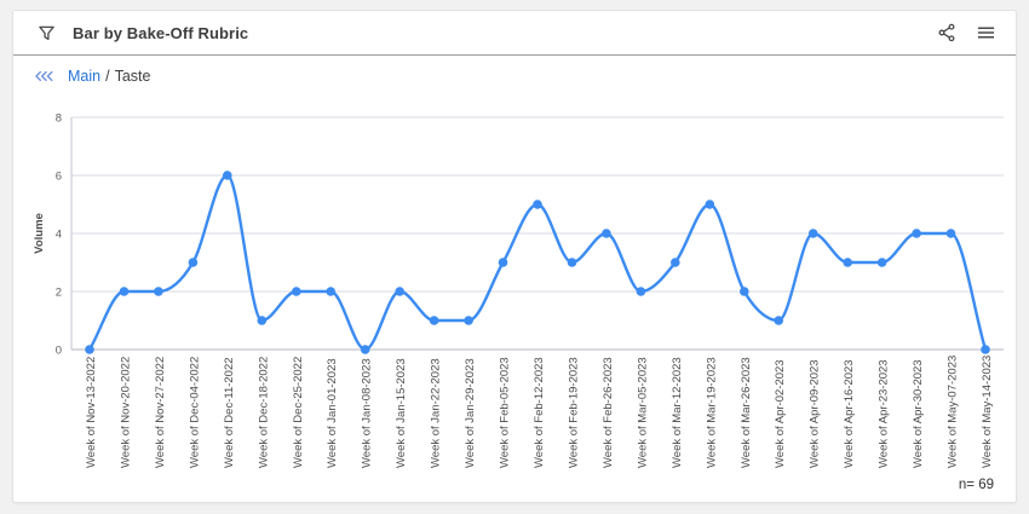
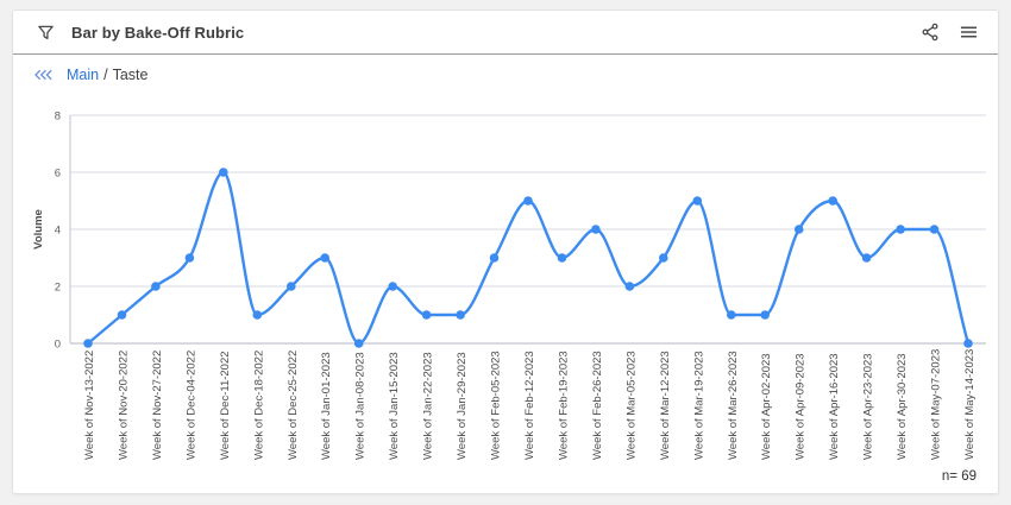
Week of Nov-20-2022: 2 -> 1
Week of Jan-01-2023: 2 -> 3
Week of Mar-26-2023: 2 -> 1
Week of Apr-16-2023: 3 -> 5
